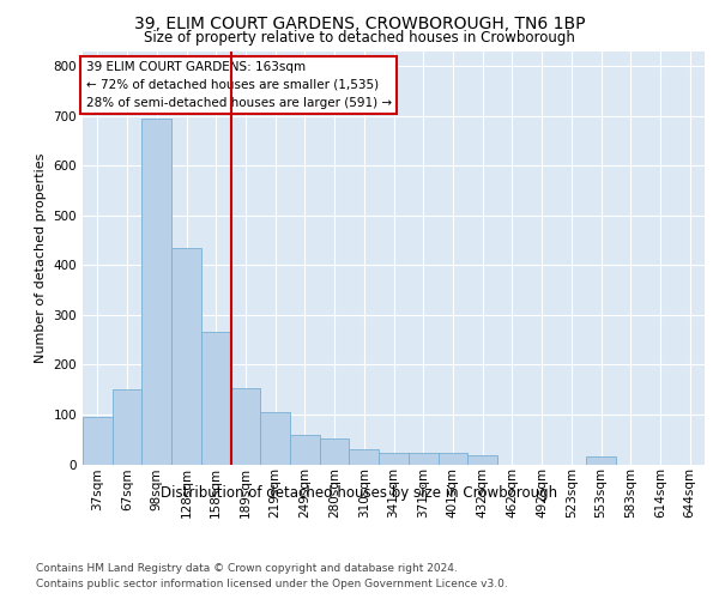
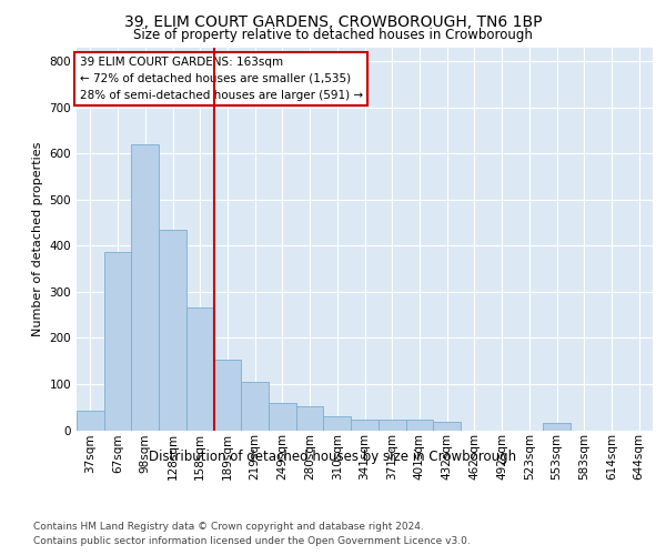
37sqm: 95 -> 42
67sqm: 150 -> 385
98sqm: 695 -> 620
